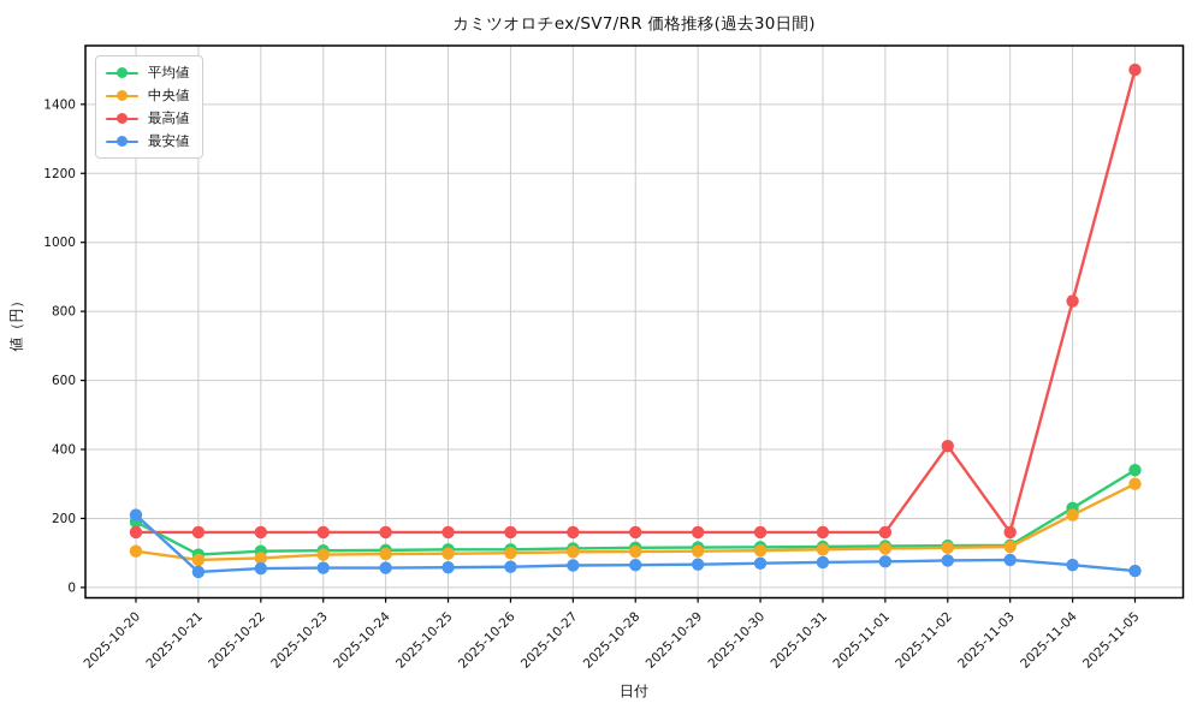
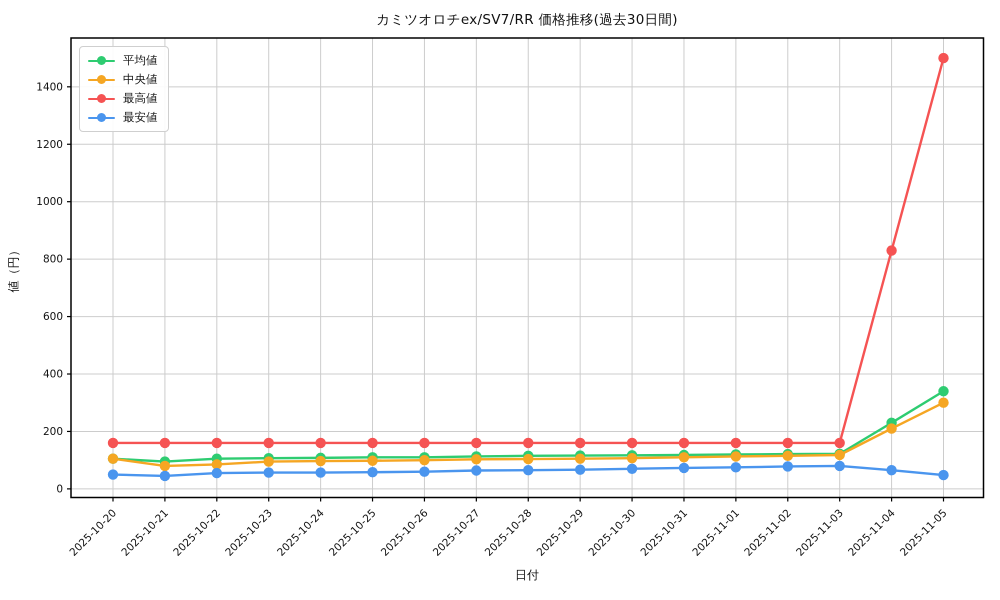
平均値/2025-10-20: 190 -> 100
最安値/2025-10-20: 210 -> 50
最高値/2025-11-02: 410 -> 160
